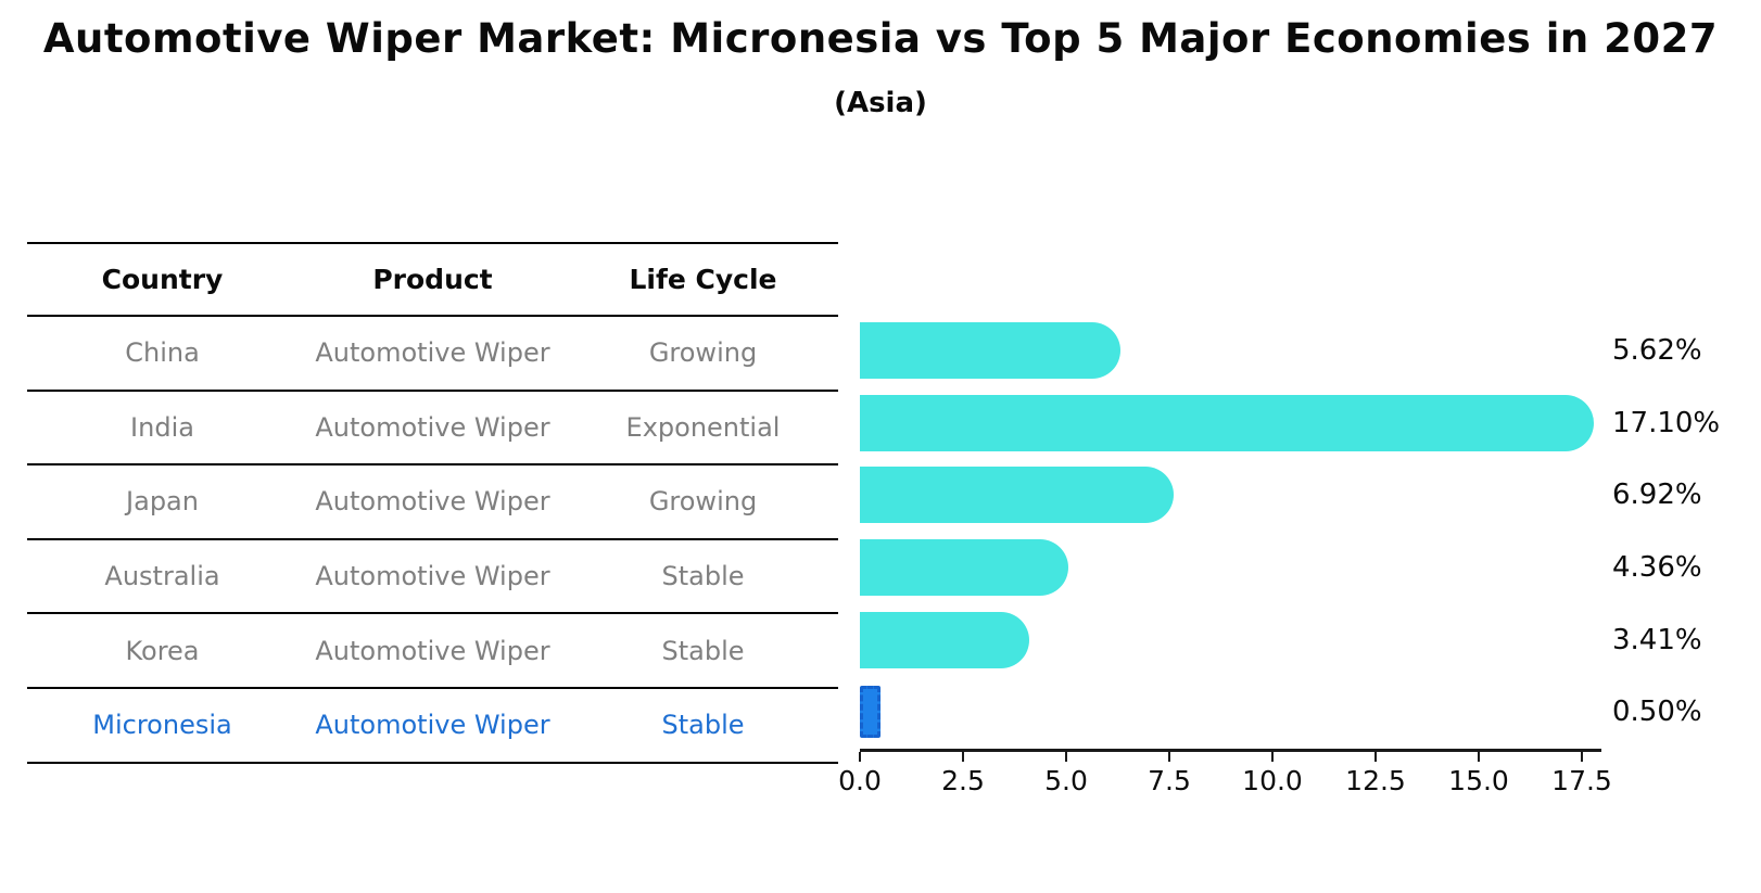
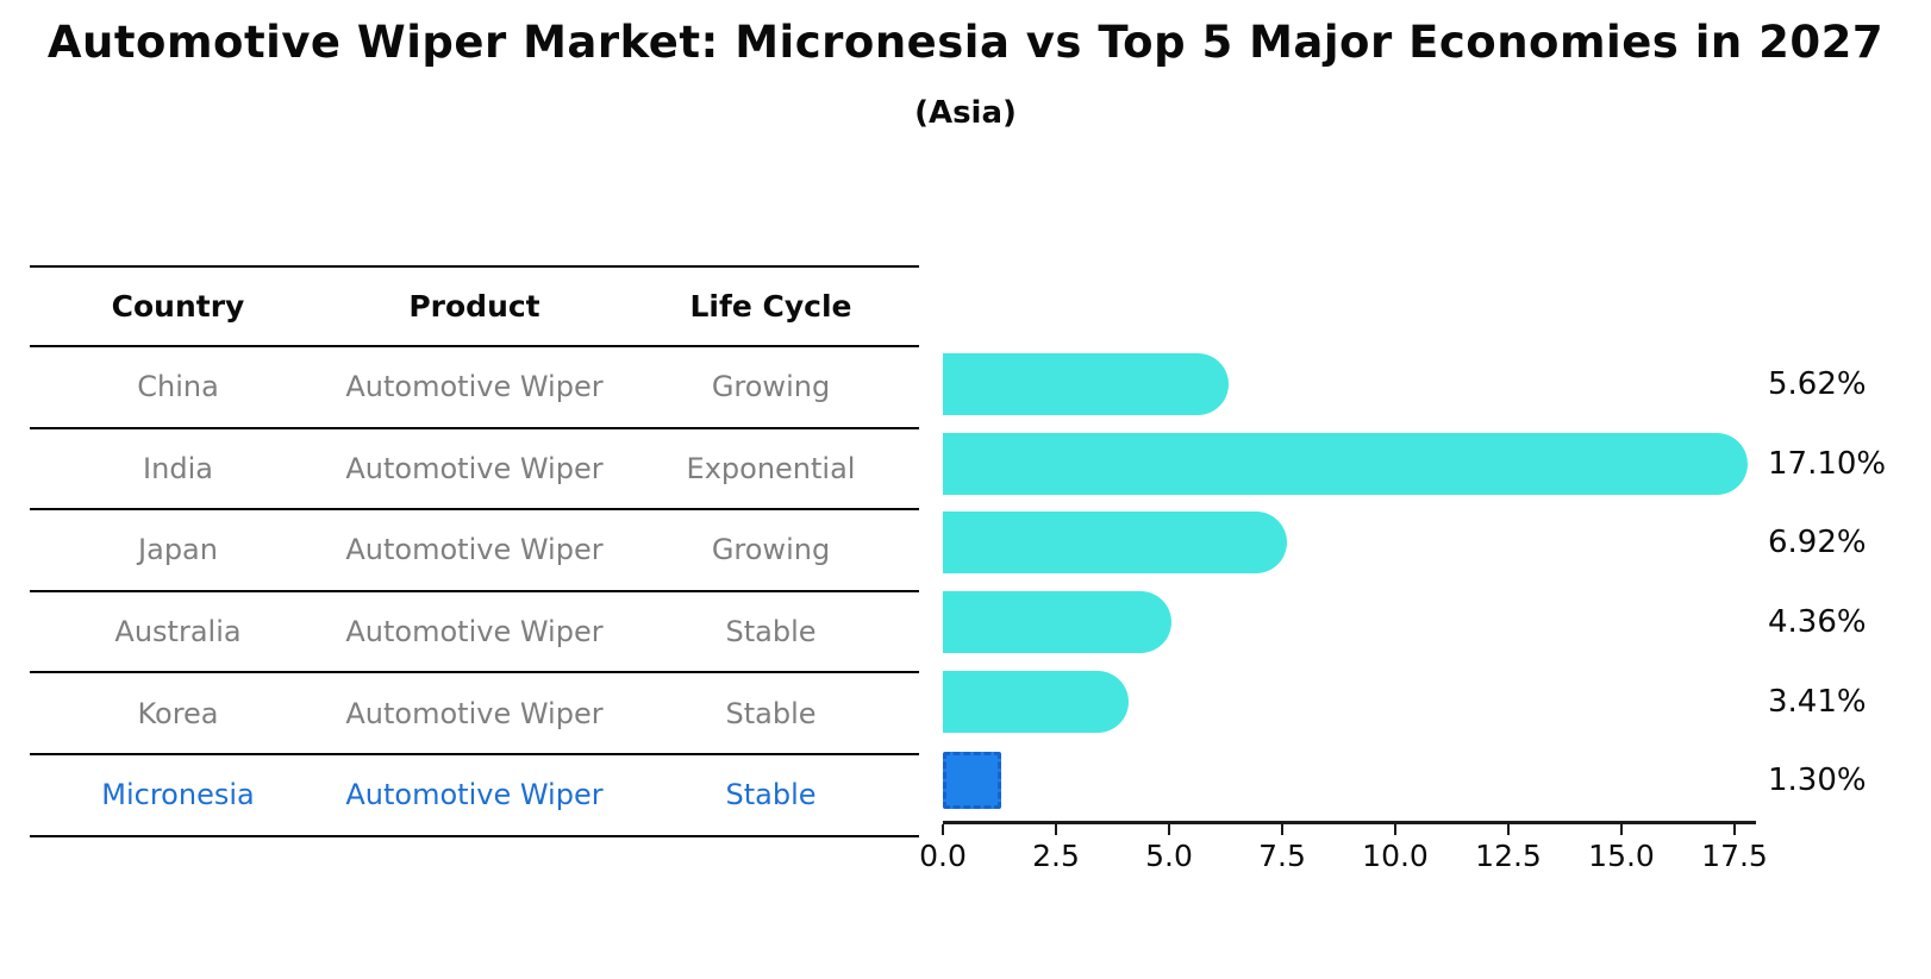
Micronesia: 0.50% -> 1.30%
